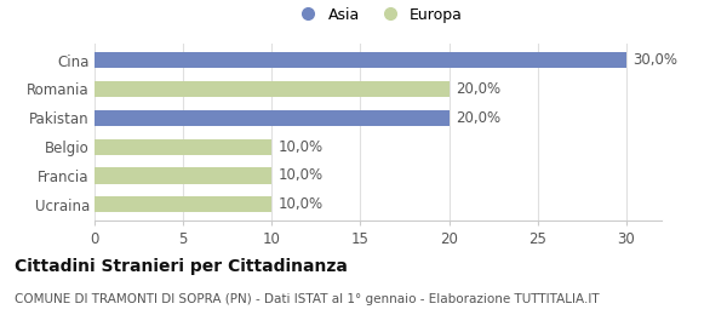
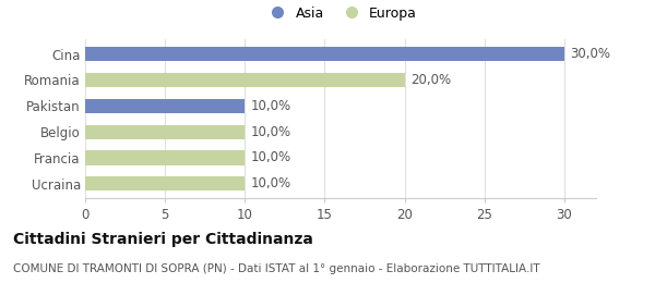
Pakistan: 20,0% -> 10,0%
